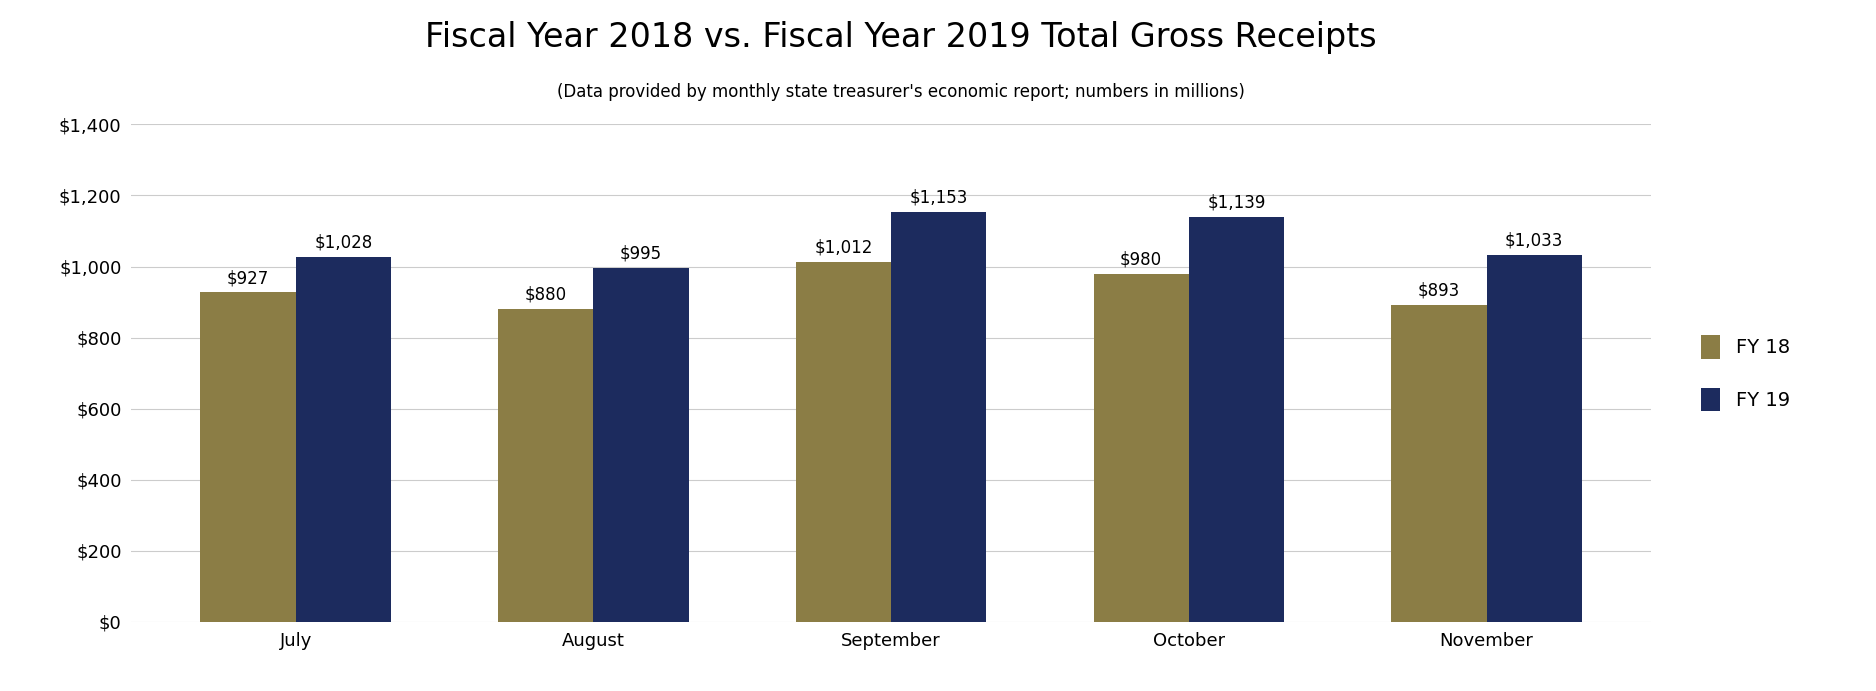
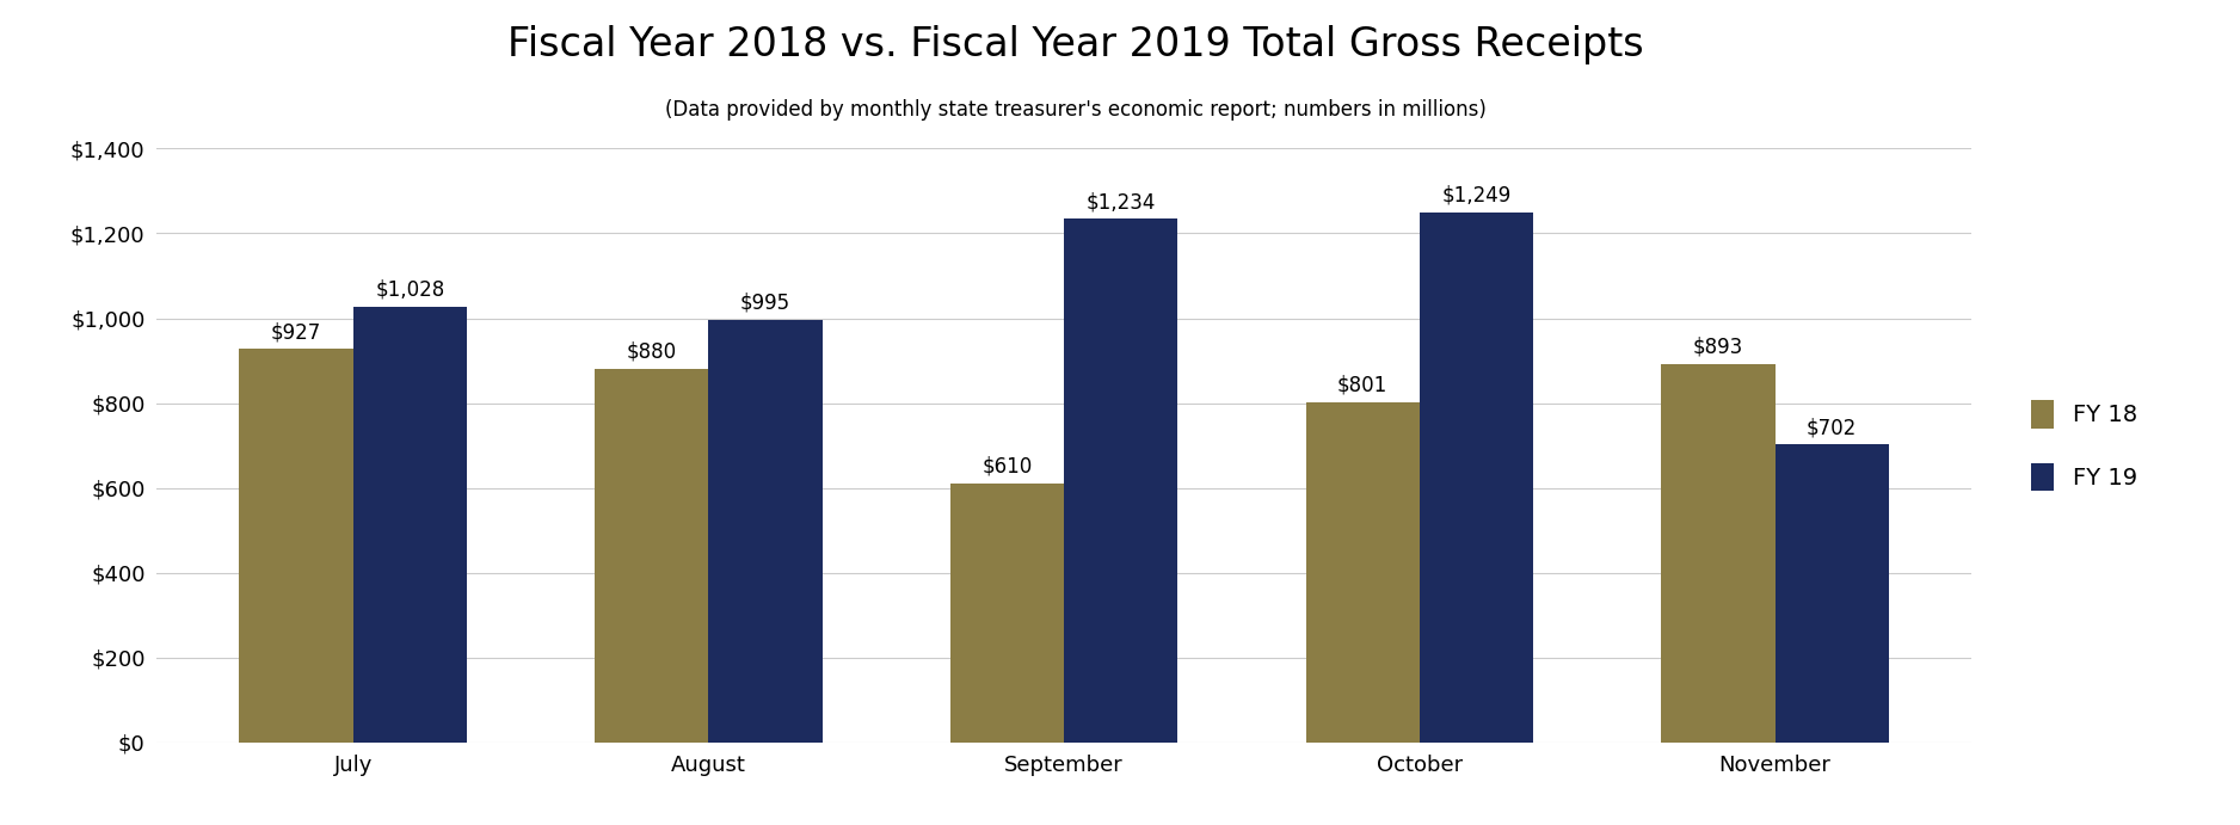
FY 18/September: $1,012 -> $610
FY 19/September: $1,153 -> $1,234
FY 18/October: $980 -> $801
FY 19/October: $1,139 -> $1,249
FY 19/November: $1,033 -> $702
